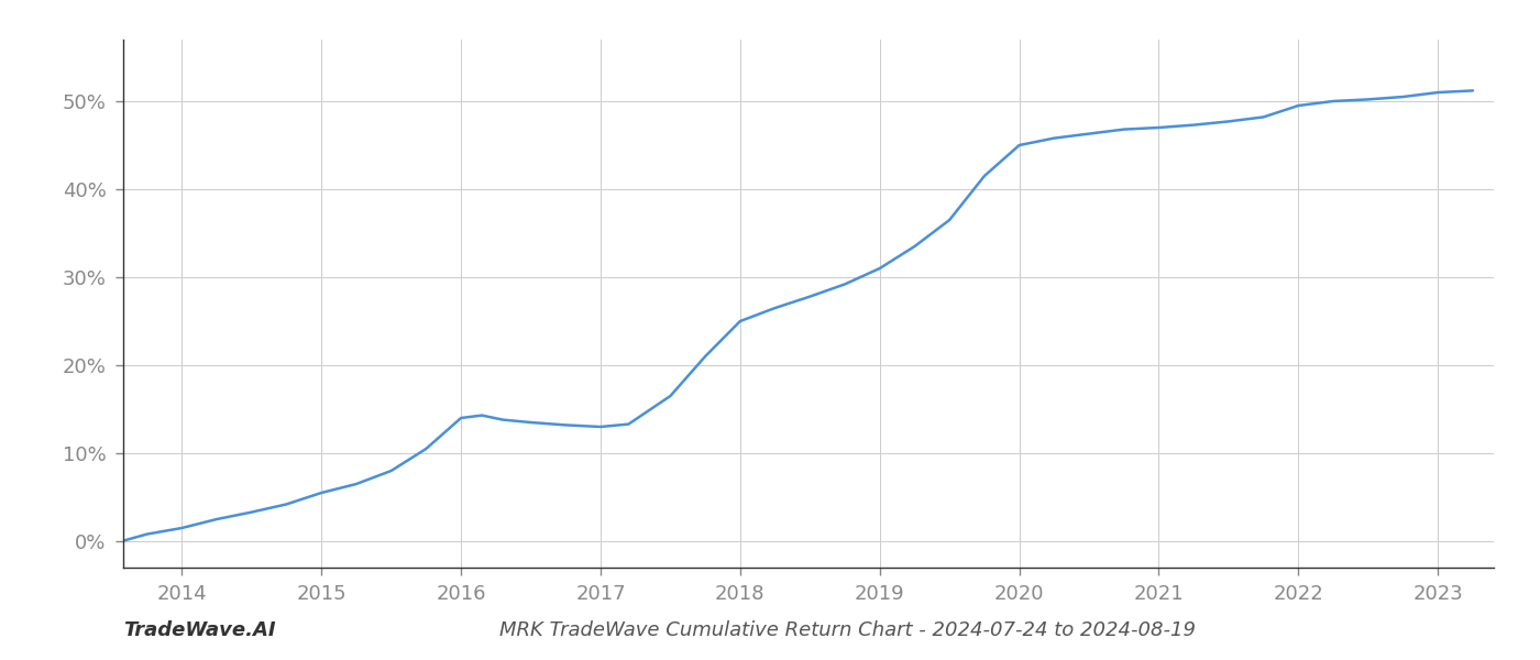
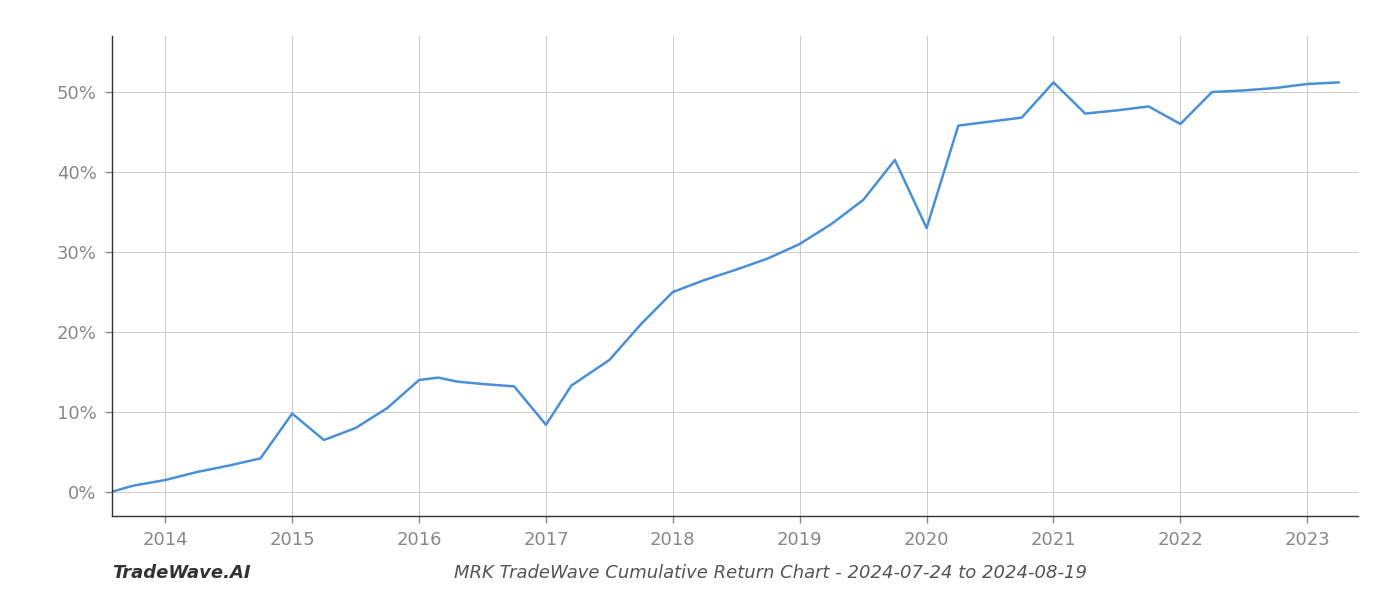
2015: 5.5% -> 9.8%
2017: 13.0% -> 8.4%
2020: 45.0% -> 33.0%
2021: 47.0% -> 51.2%
2022: 49.5% -> 46.0%
